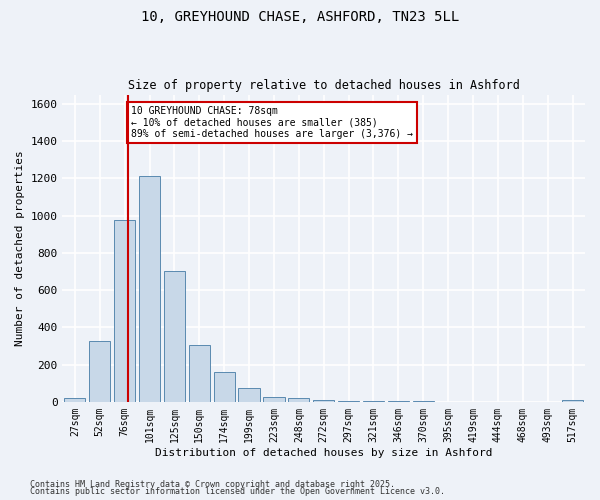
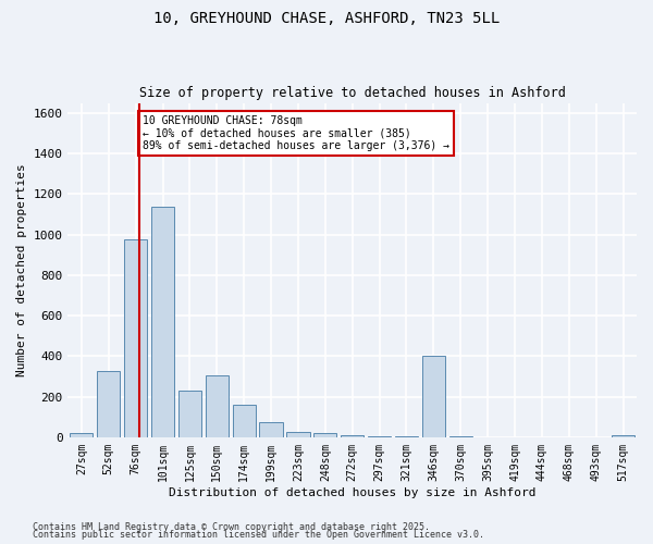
101sqm: 1210 -> 1140
125sqm: 700 -> 230
346sqm: 0 -> 400
